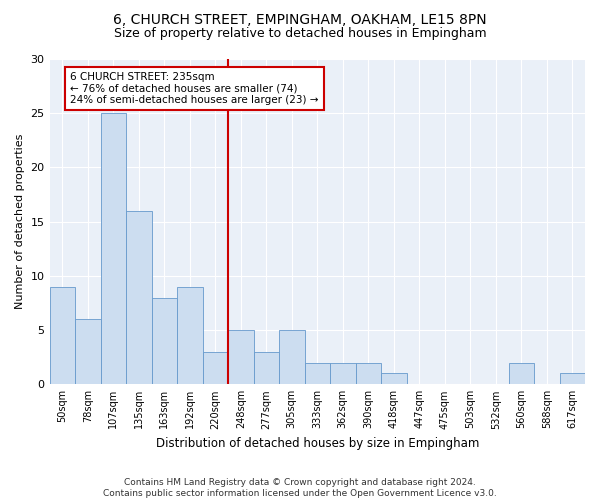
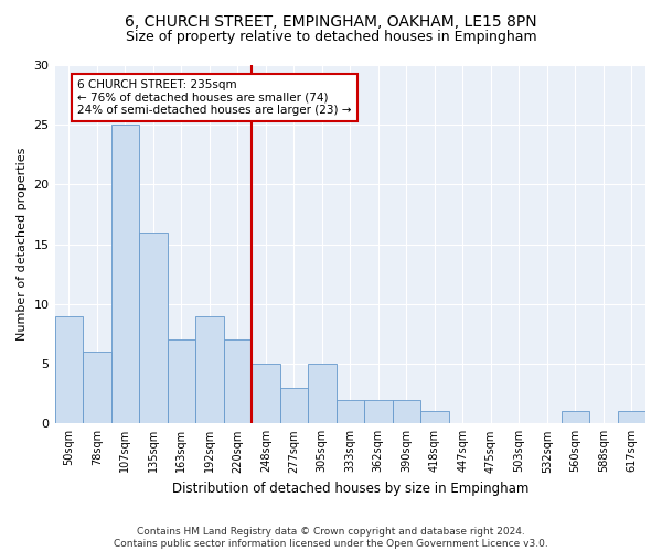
163sqm: 8 -> 7
220sqm: 3 -> 7
560sqm: 2 -> 1
